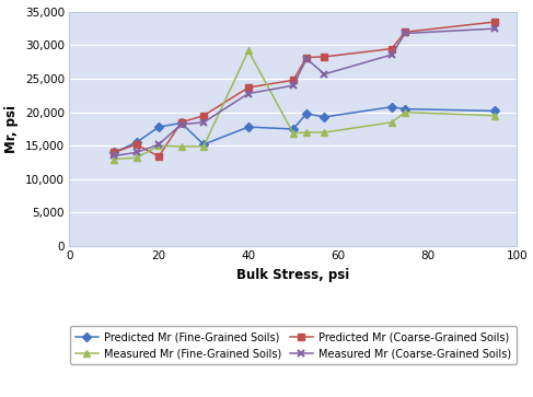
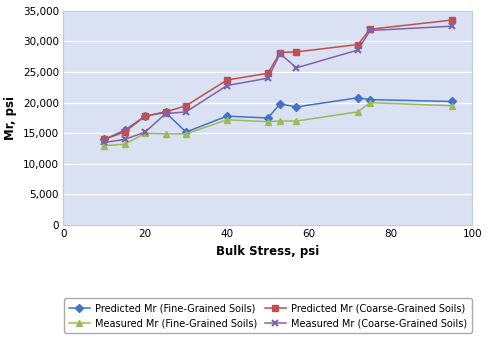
Predicted Mr (Coarse-Grained Soils)/20: 13,400 -> 17,800
Measured Mr (Fine-Grained Soils)/40: 29,200 -> 17,200
